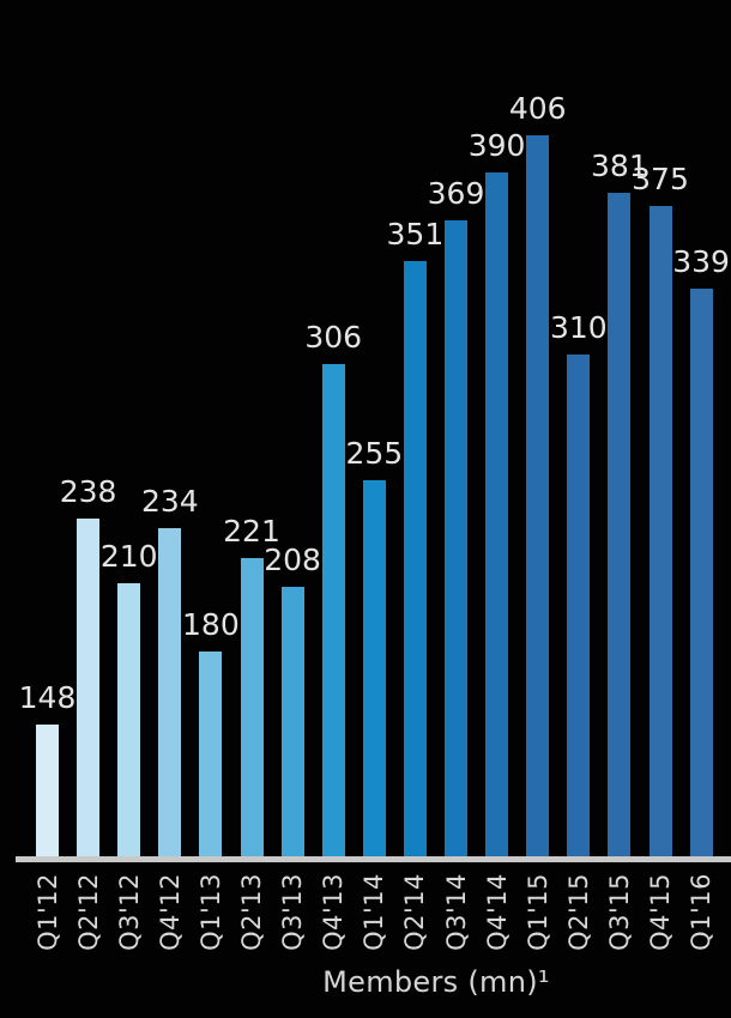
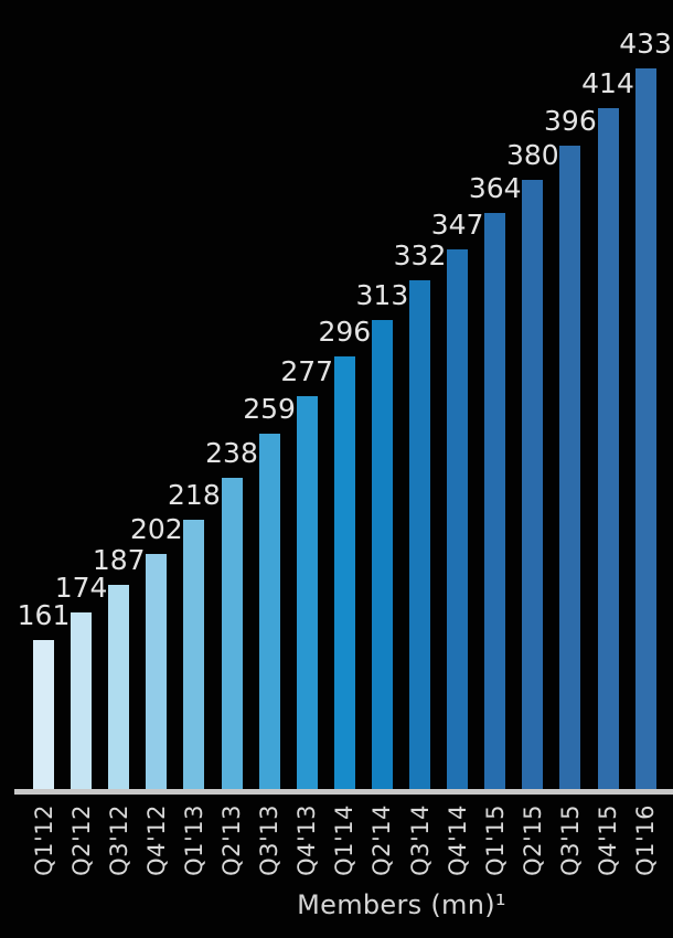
Q1'12: 148 -> 161
Q2'12: 238 -> 174
Q3'12: 210 -> 187
Q4'12: 234 -> 202
Q1'13: 180 -> 218
Q2'13: 221 -> 238
Q3'13: 208 -> 259
Q4'13: 306 -> 277
Q1'14: 255 -> 296
Q2'14: 351 -> 313
Q3'14: 369 -> 332
Q4'14: 390 -> 347
Q1'15: 406 -> 364
Q2'15: 310 -> 380
Q3'15: 381 -> 396
Q4'15: 375 -> 414
Q1'16: 339 -> 433
